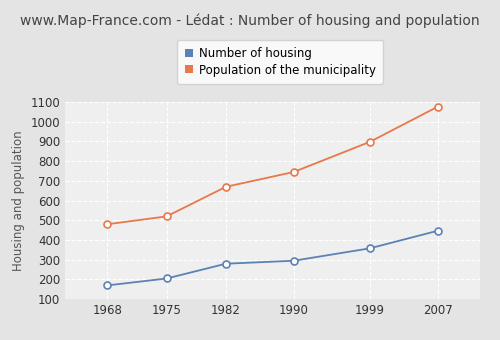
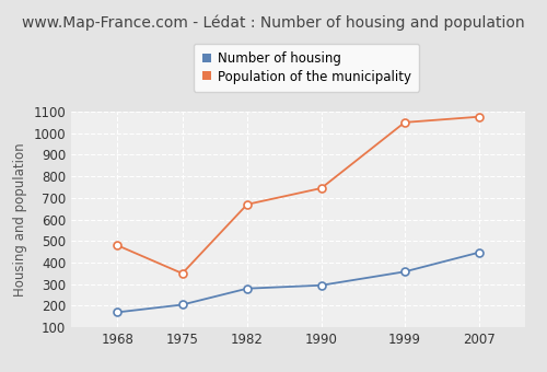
Population of the municipality/1975: 520 -> 350
Population of the municipality/1999: 900 -> 1050
